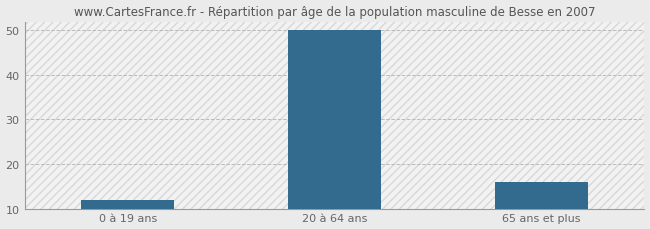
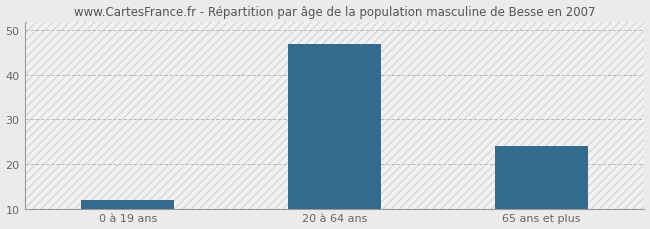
20 à 64 ans: 50 -> 47
65 ans et plus: 16 -> 24
